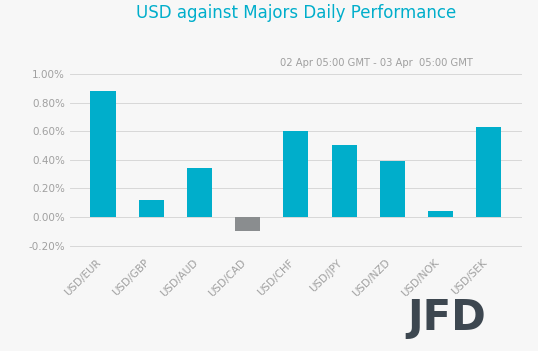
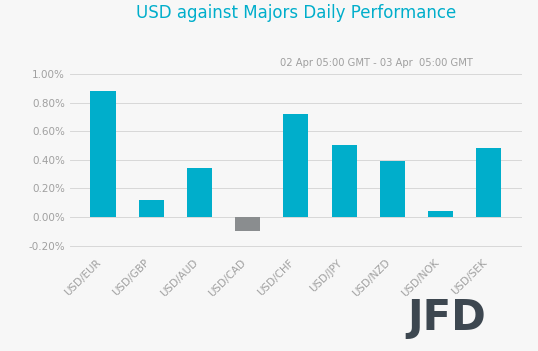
USD/CHF: 0.60% -> 0.72%
USD/SEK: 0.63% -> 0.48%
